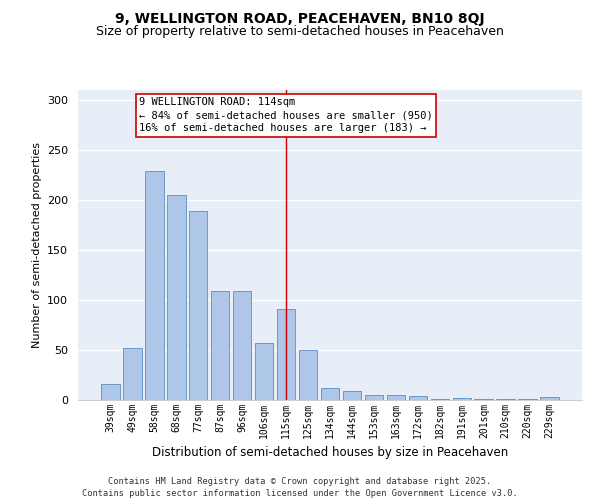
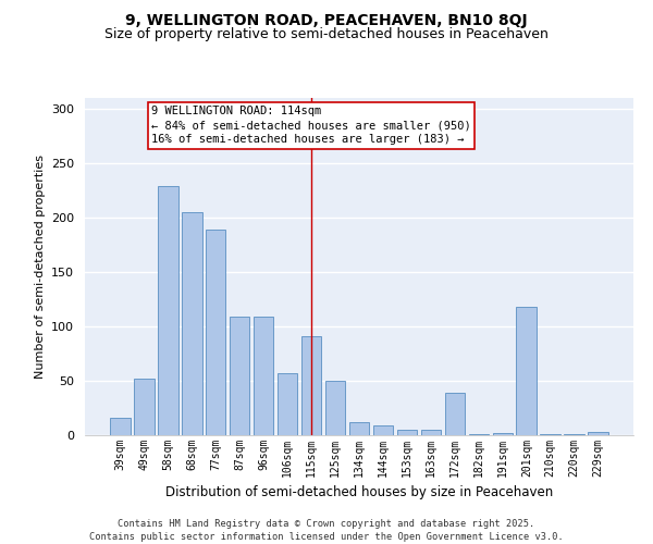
172sqm: 4 -> 39
201sqm: 1 -> 118
